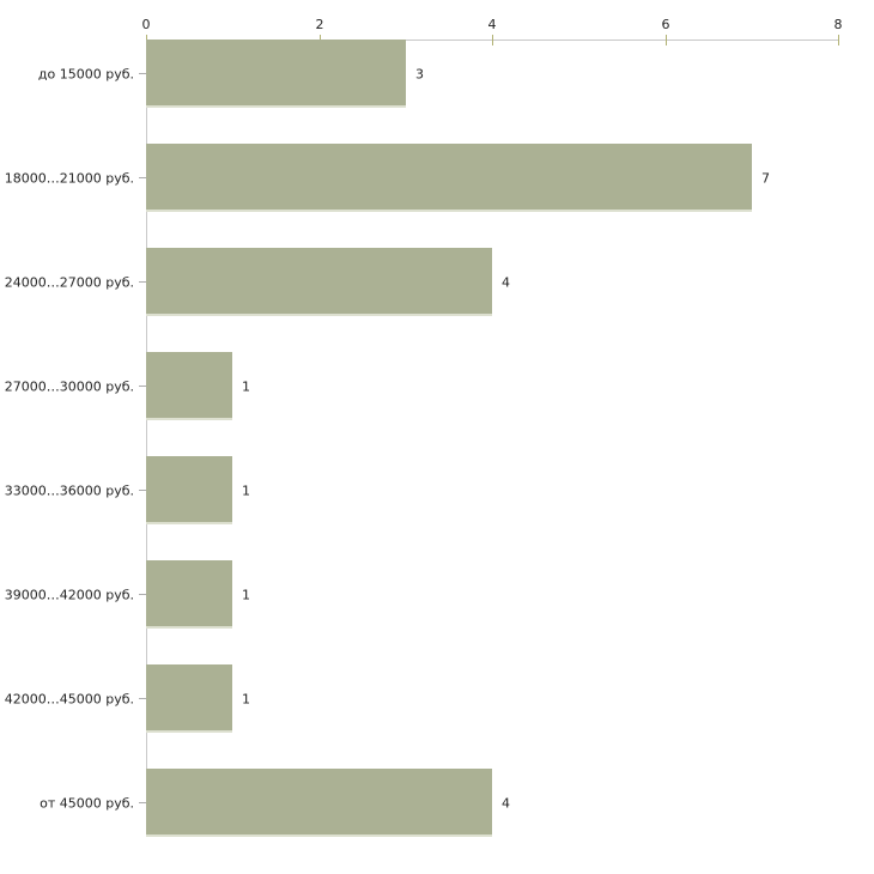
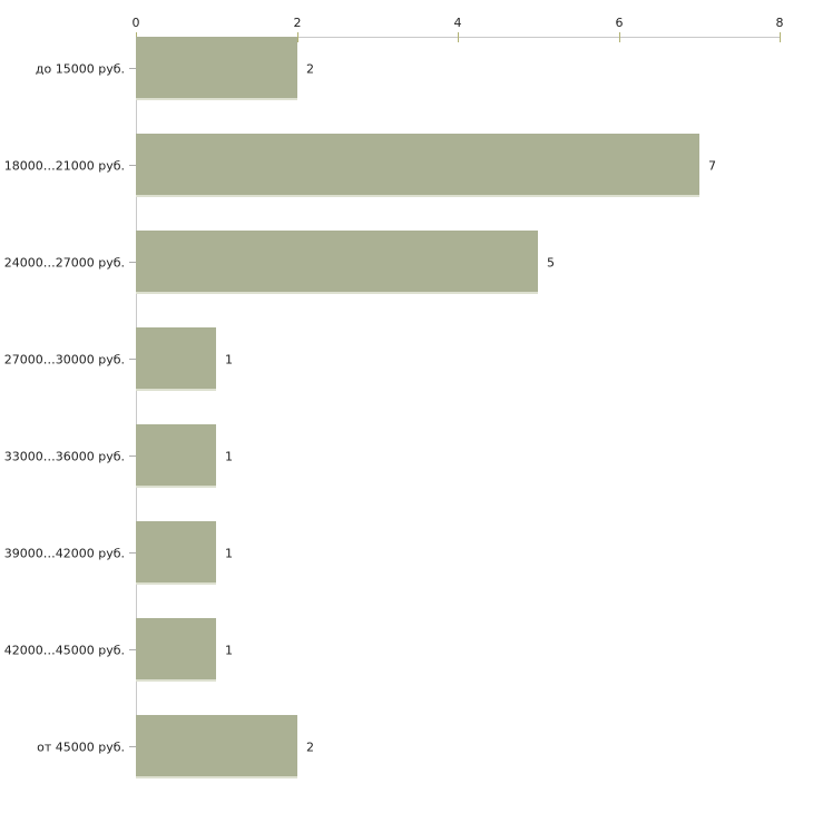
до 15000 руб.: 3 -> 2
24000…27000 руб.: 4 -> 5
от 45000 руб.: 4 -> 2
